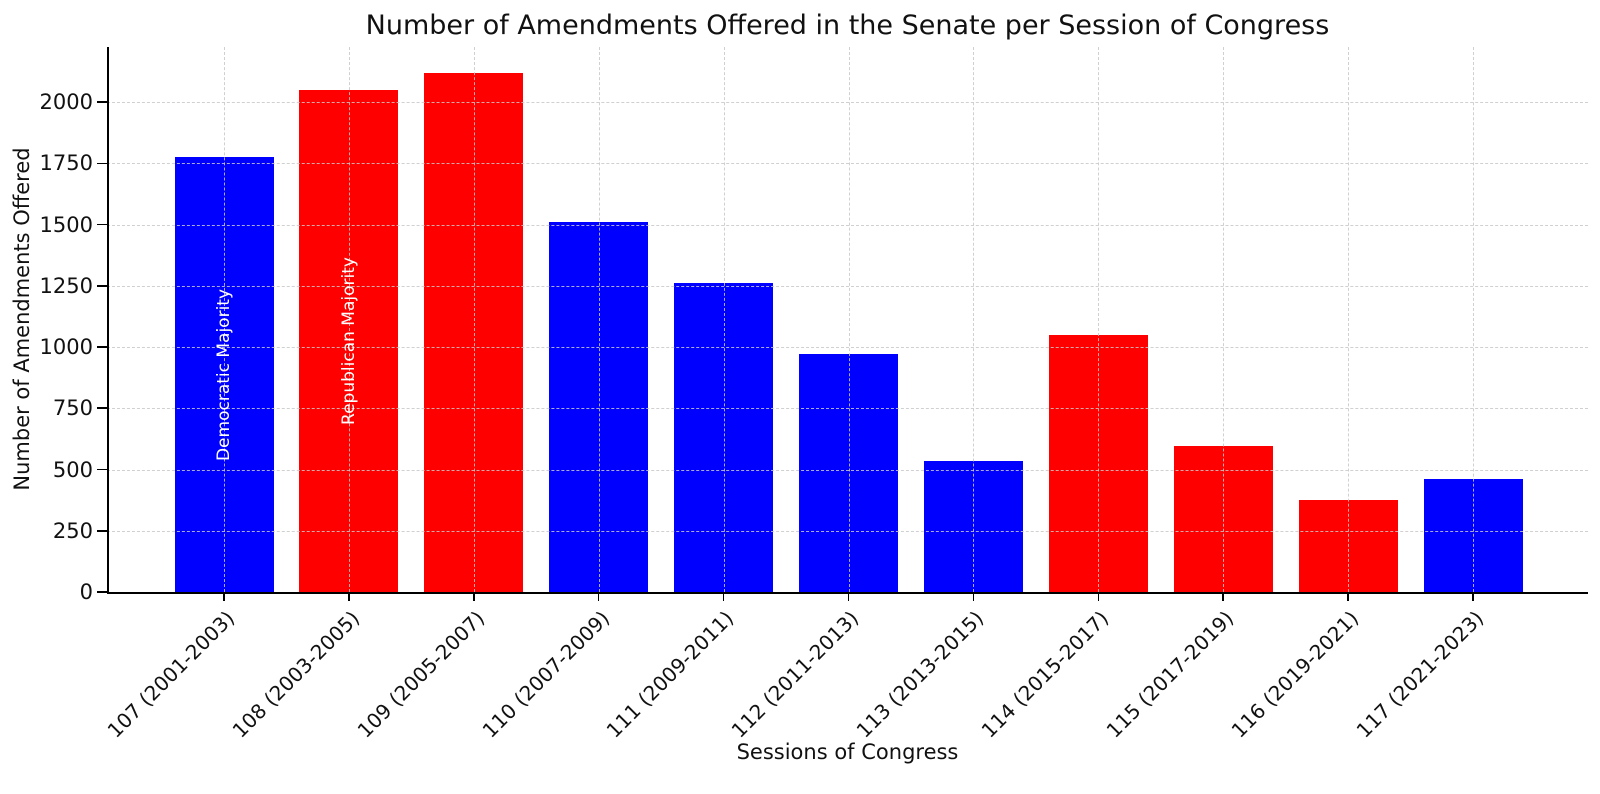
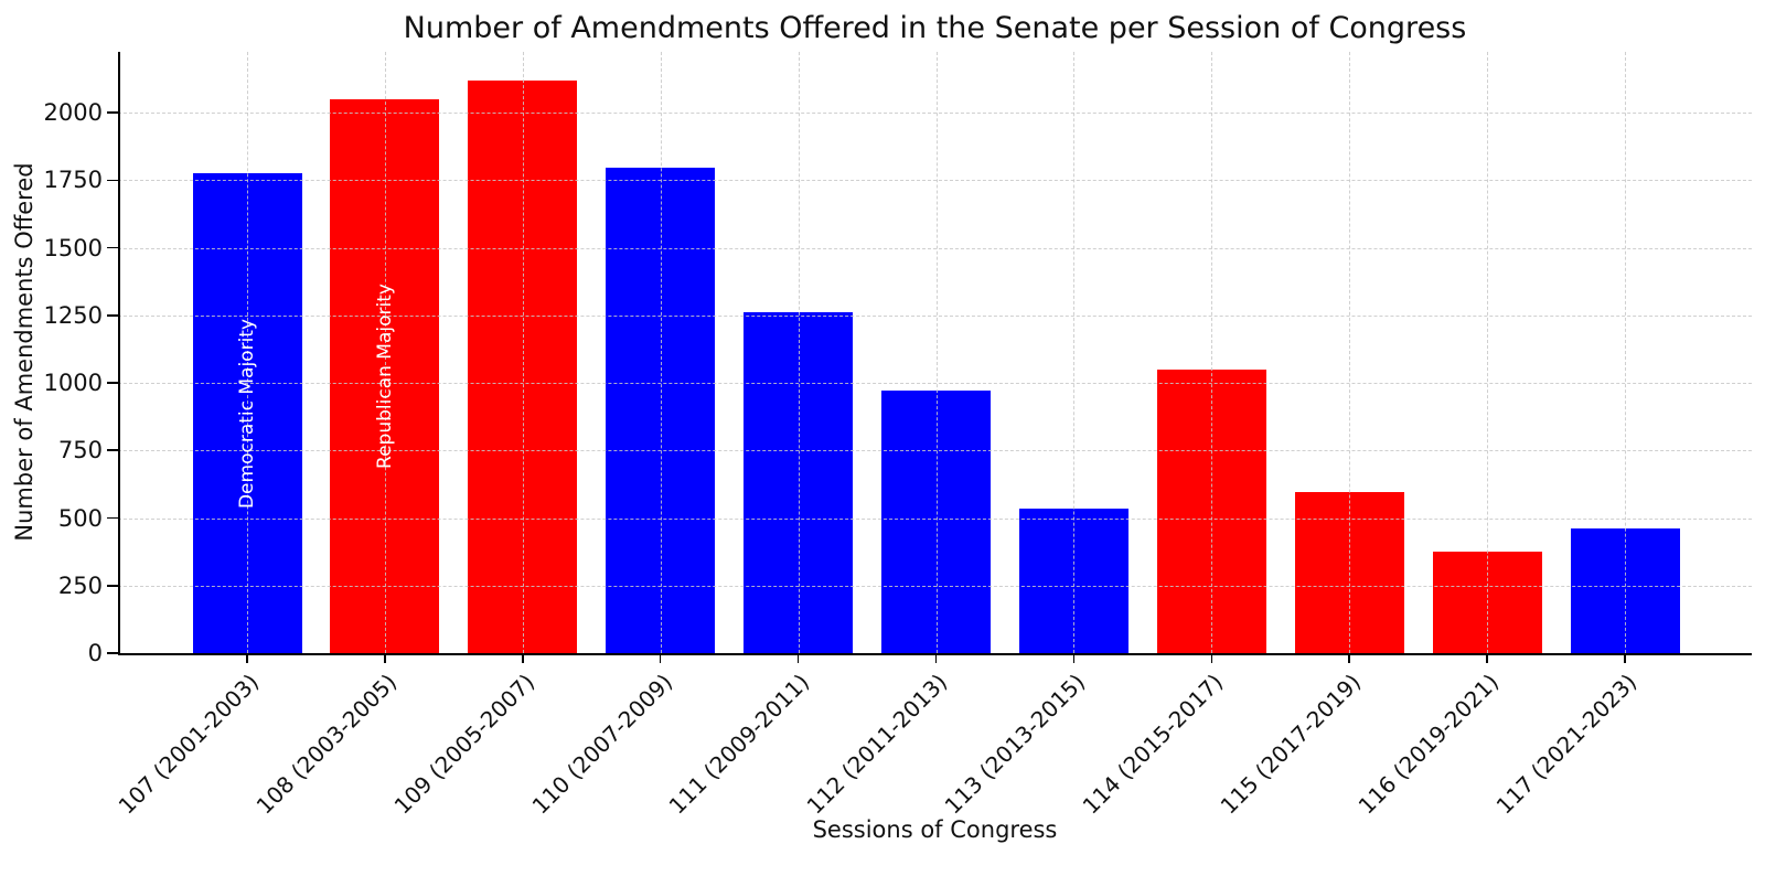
110 (2007-2009): 1510 -> 1800
